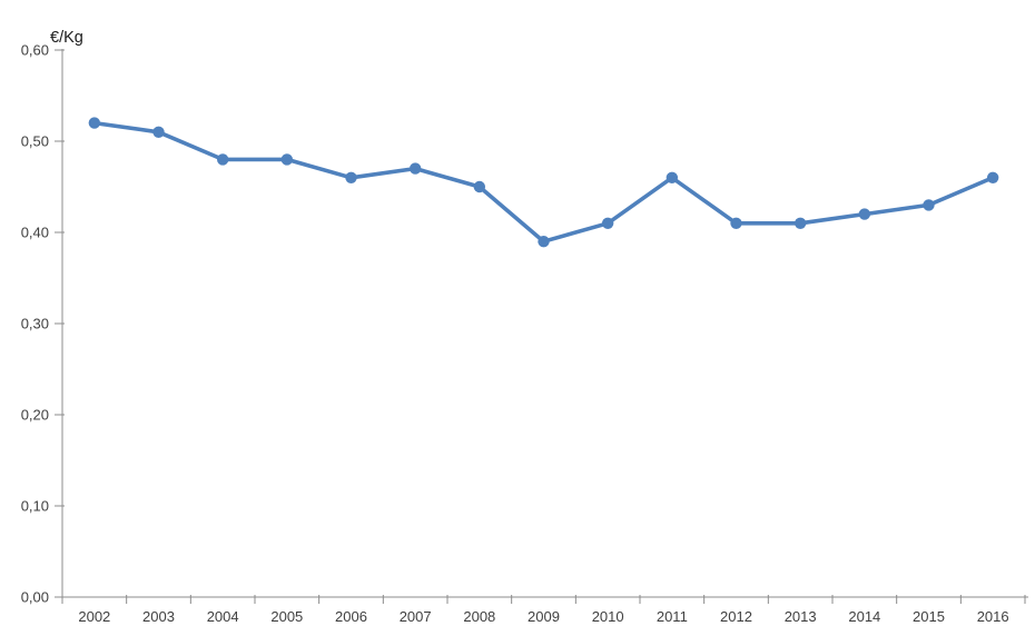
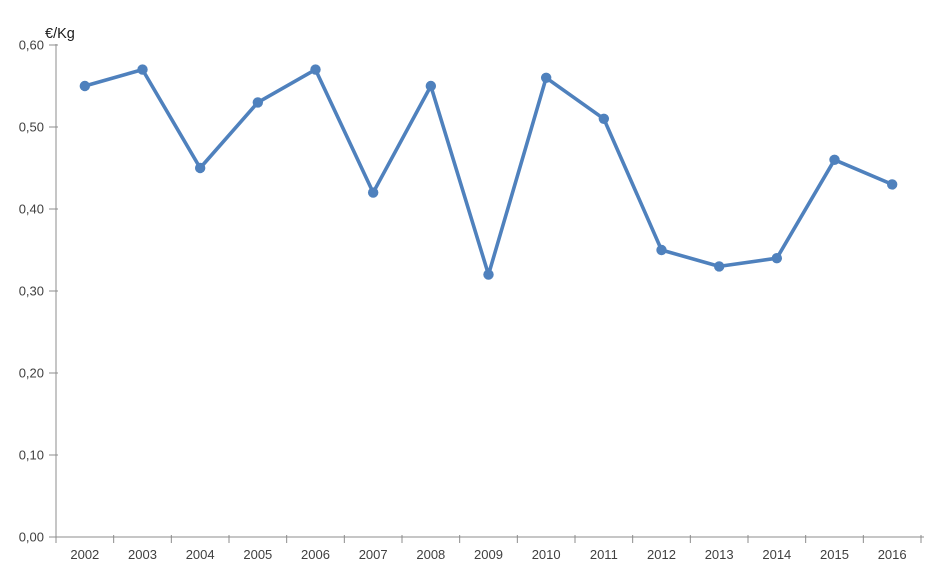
2002: 0,52 -> 0,55
2003: 0,51 -> 0,57
2004: 0,48 -> 0,45
2005: 0,48 -> 0,53
2006: 0,46 -> 0,57
2007: 0,47 -> 0,42
2008: 0,45 -> 0,55
2009: 0,39 -> 0,32
2010: 0,41 -> 0,56
2011: 0,46 -> 0,51
2012: 0,41 -> 0,35
2013: 0,41 -> 0,33
2014: 0,42 -> 0,34
2015: 0,43 -> 0,46
2016: 0,46 -> 0,43
